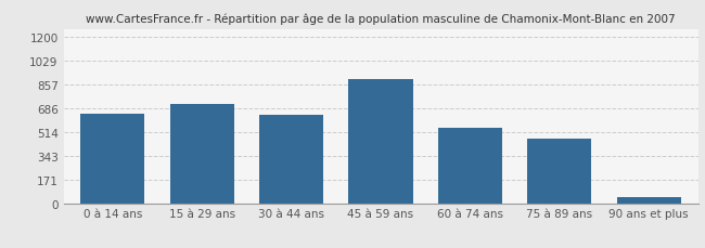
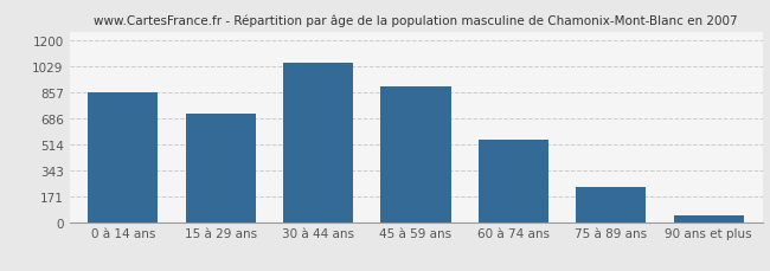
0 à 14 ans: 650 -> 860
30 à 44 ans: 640 -> 1060
75 à 89 ans: 470 -> 230
